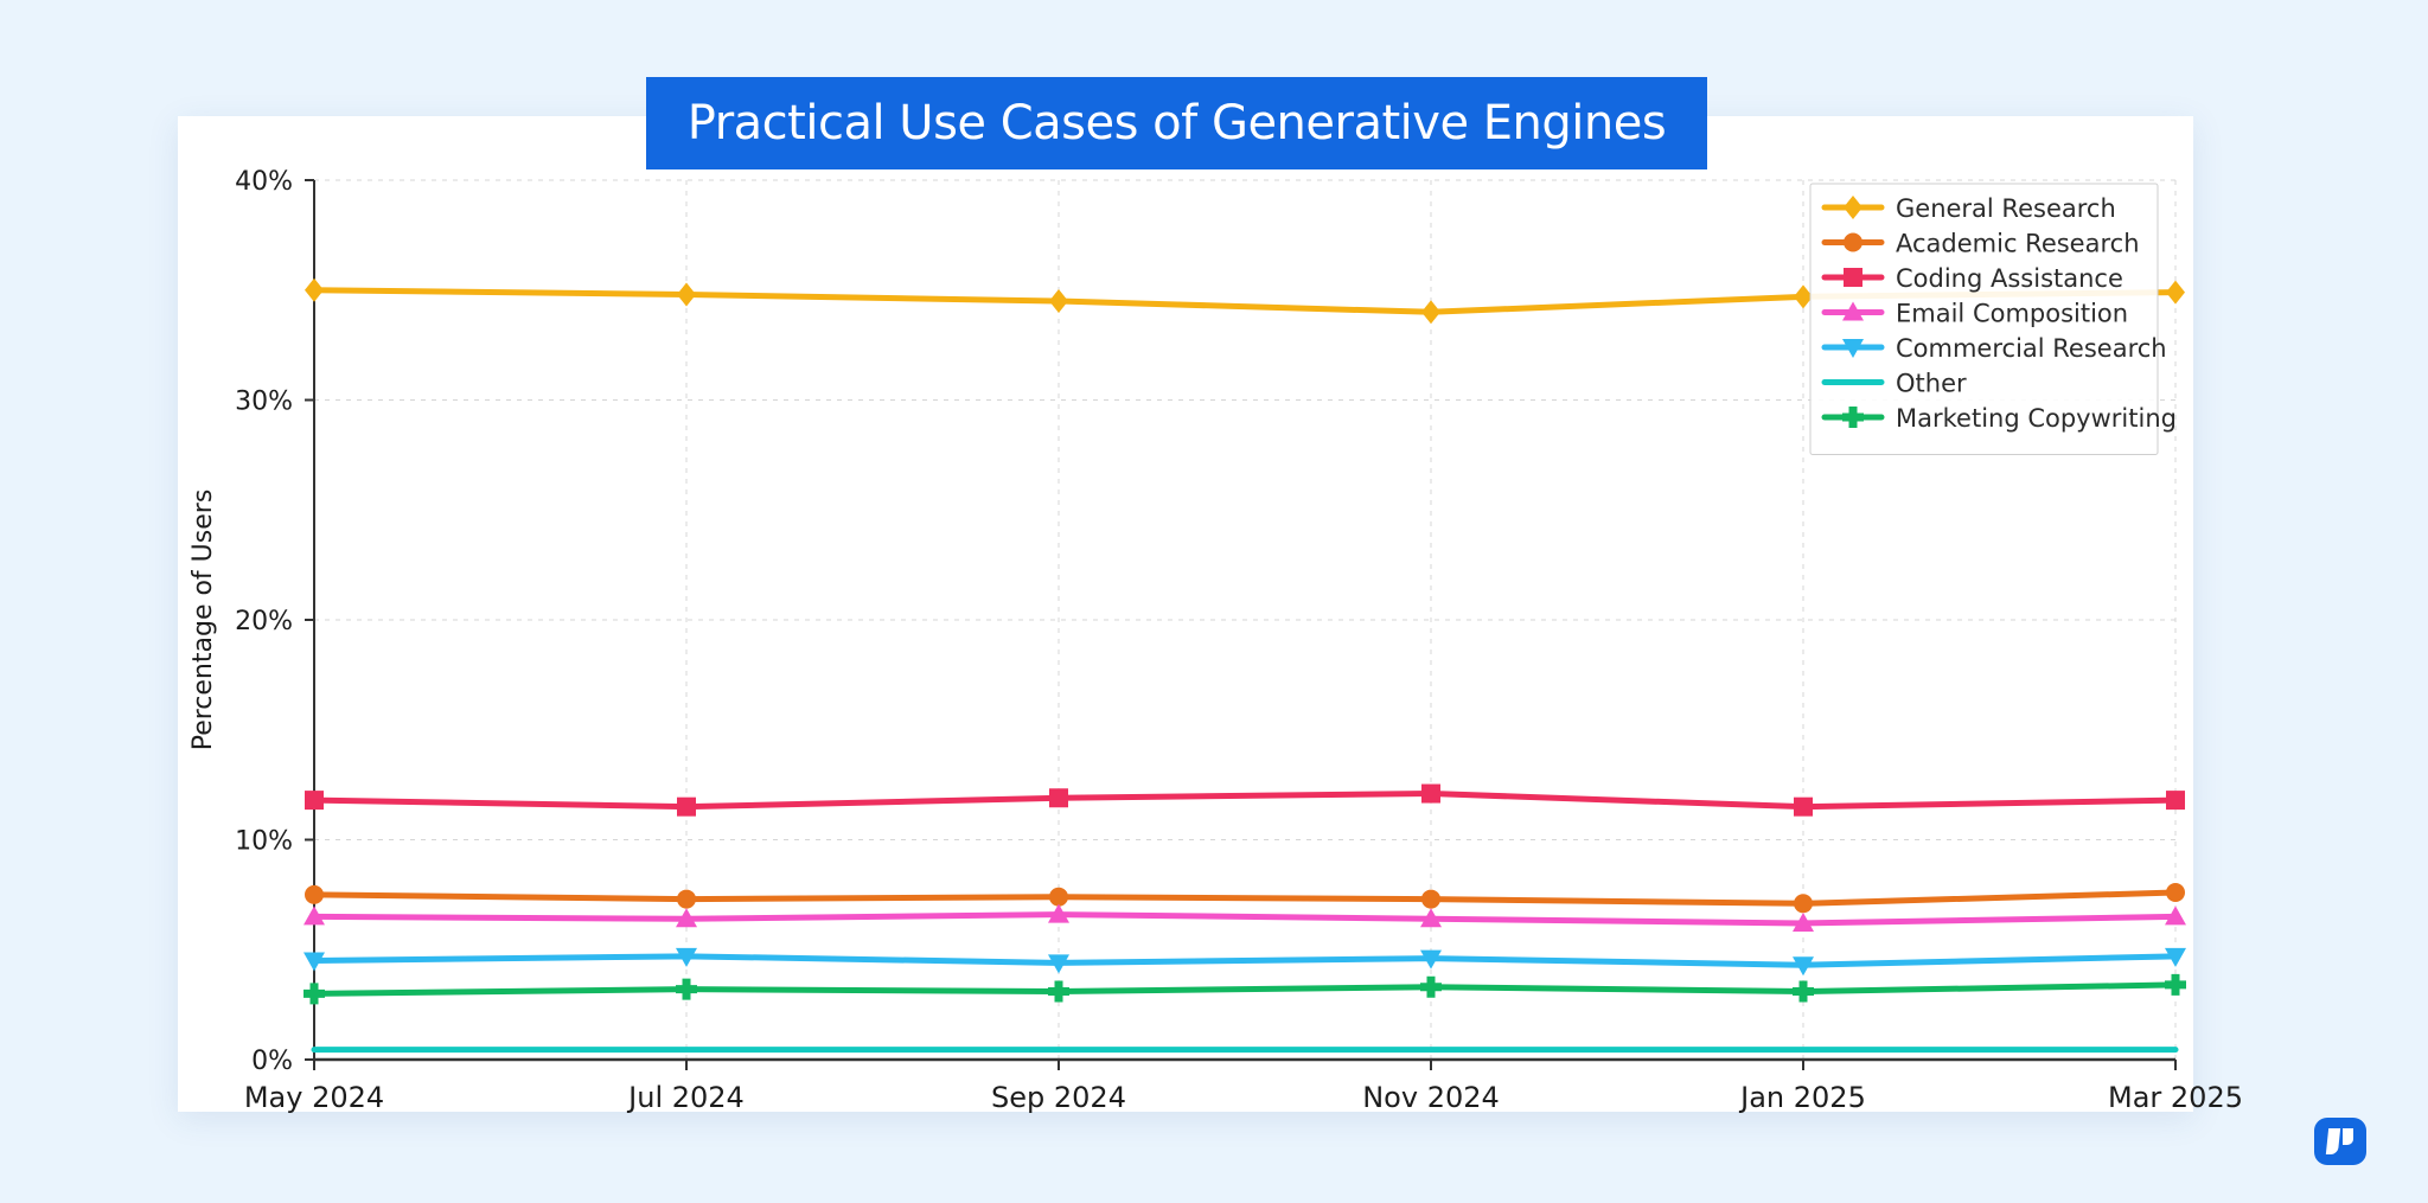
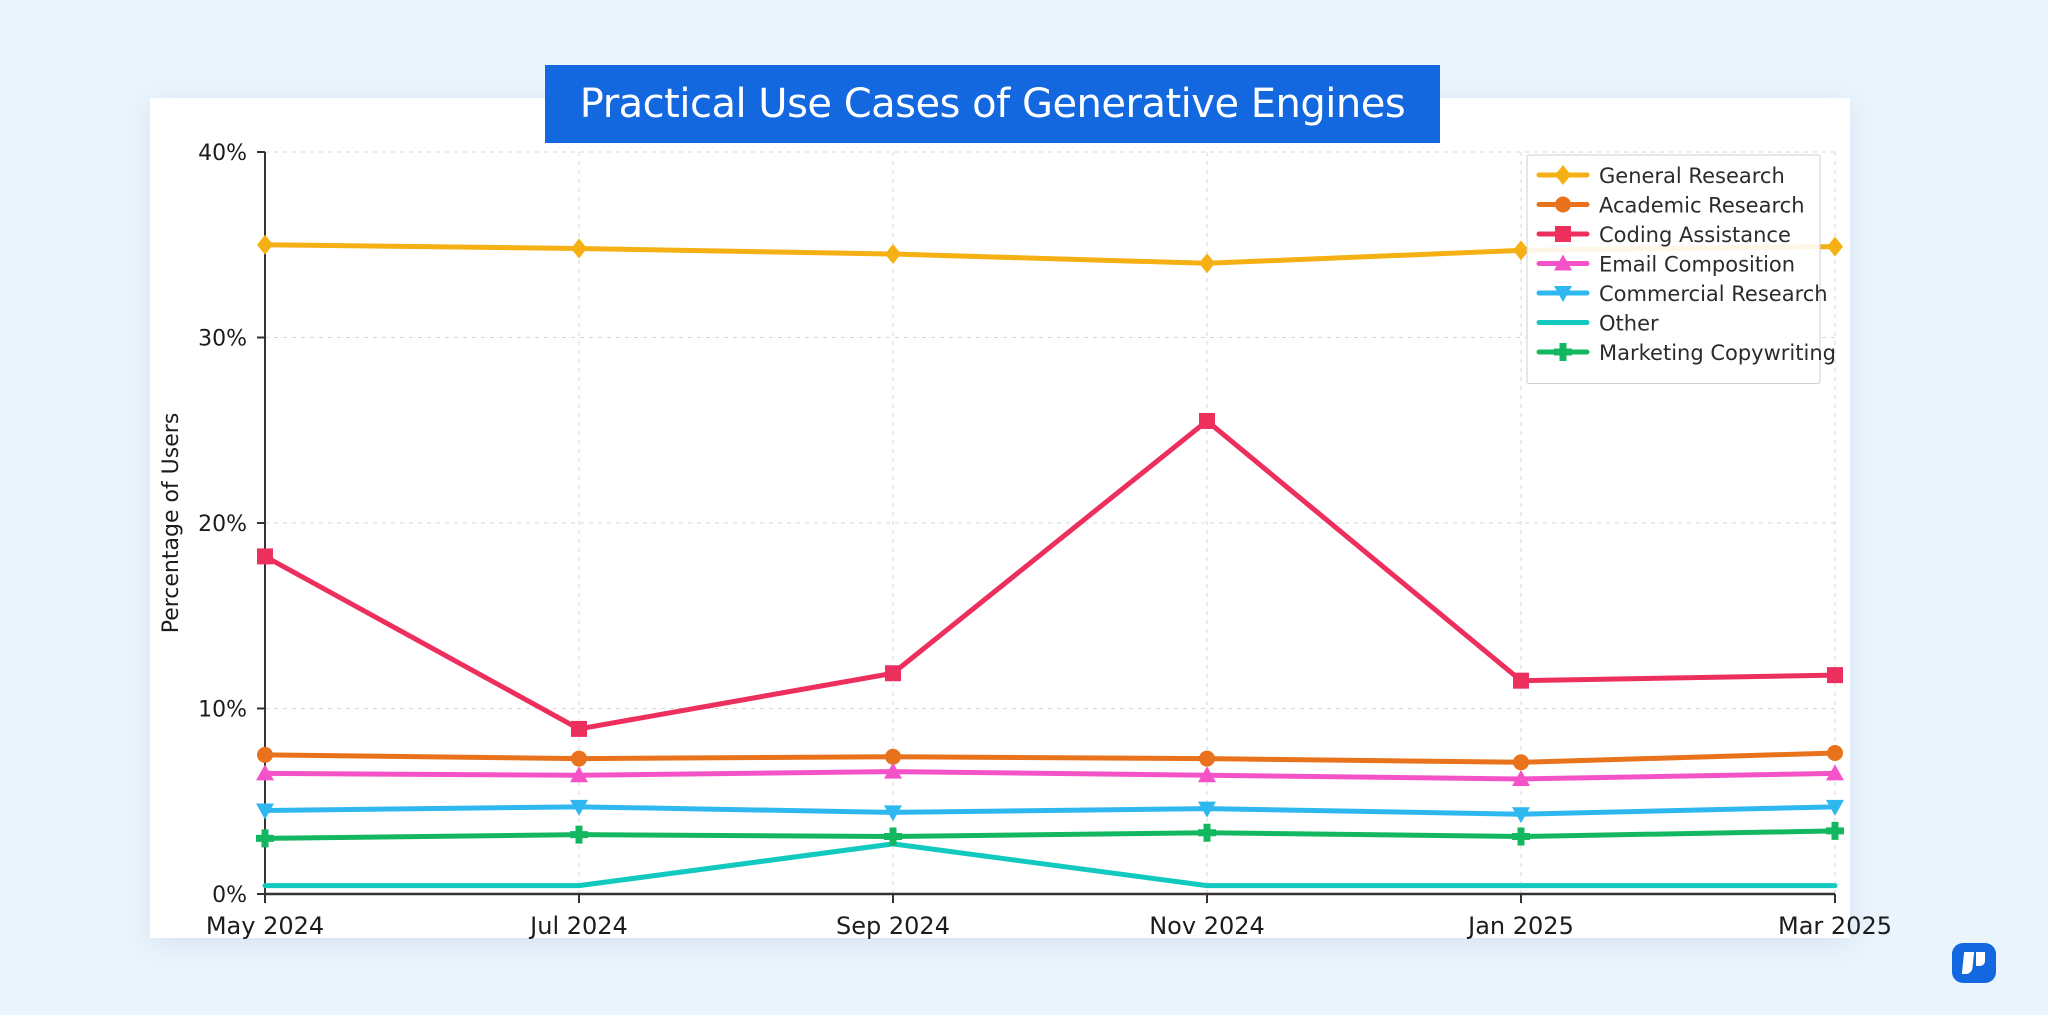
Coding Assistance/May 2024: 11.8% -> 18.2%
Coding Assistance/Jul 2024: 11.5% -> 8.9%
Other/Sep 2024: 0.5% -> 2.7%
Coding Assistance/Nov 2024: 12.1% -> 25.5%
